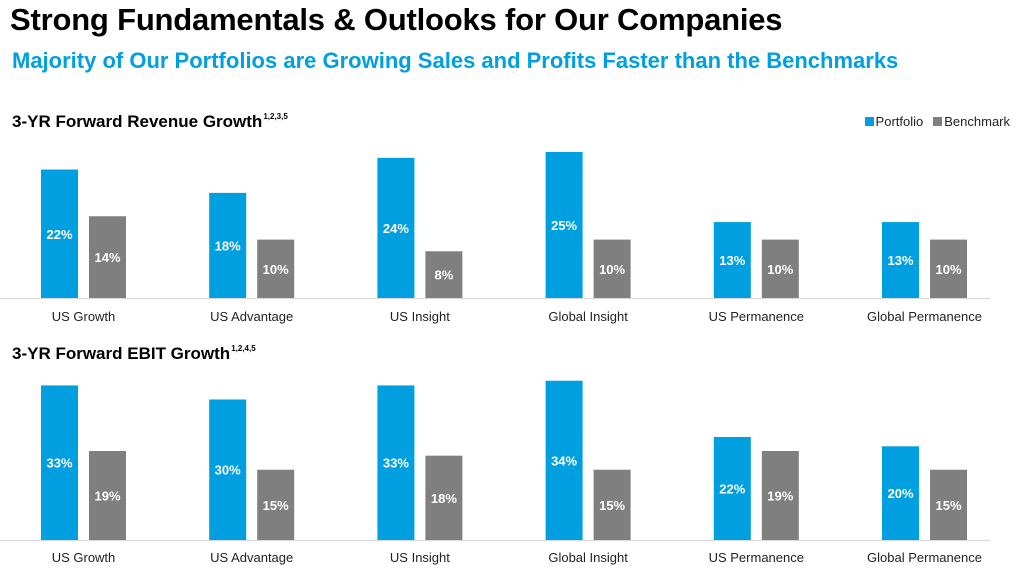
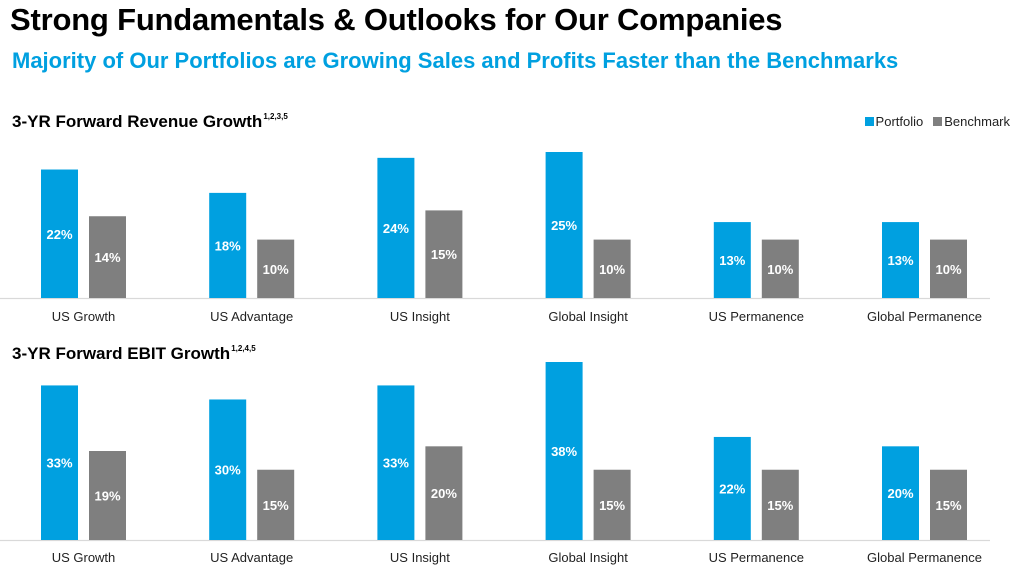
3-YR Forward Revenue Growth/Benchmark/US Insight: 8% -> 15%
3-YR Forward EBIT Growth/Benchmark/US Insight: 18% -> 20%
3-YR Forward EBIT Growth/Portfolio/Global Insight: 34% -> 38%
3-YR Forward EBIT Growth/Benchmark/US Permanence: 19% -> 15%
